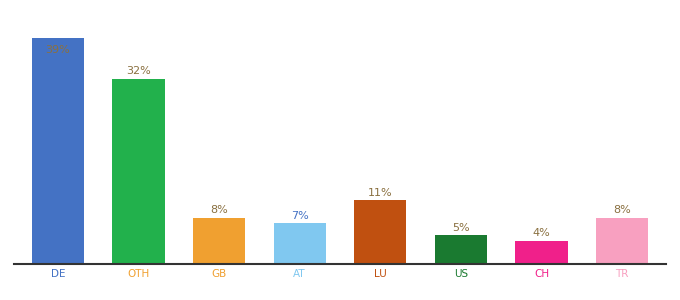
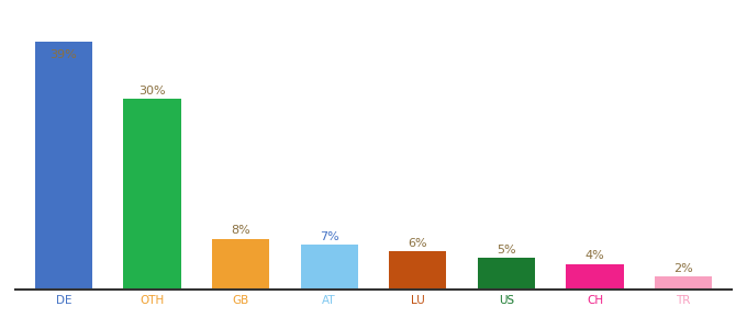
OTH: 32% -> 30%
LU: 11% -> 6%
TR: 8% -> 2%
